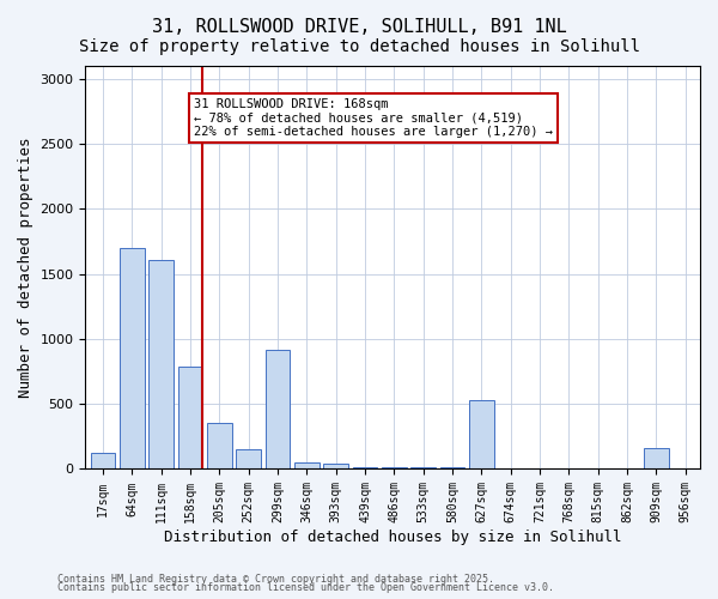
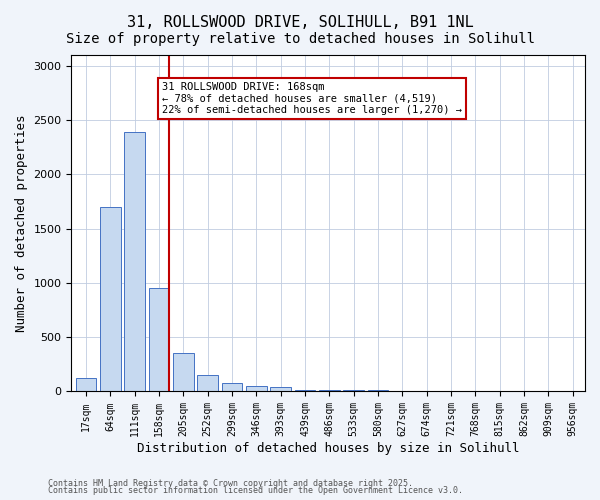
111sqm: 1610 -> 2390
158sqm: 790 -> 950
299sqm: 920 -> 80
627sqm: 530 -> 10
909sqm: 160 -> 0
